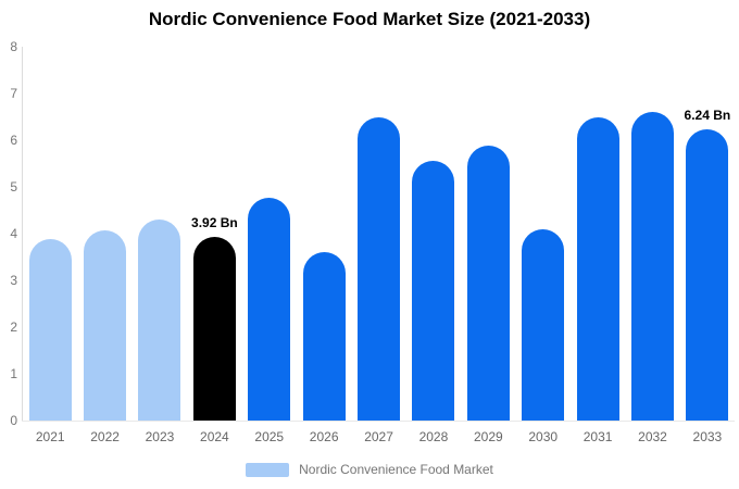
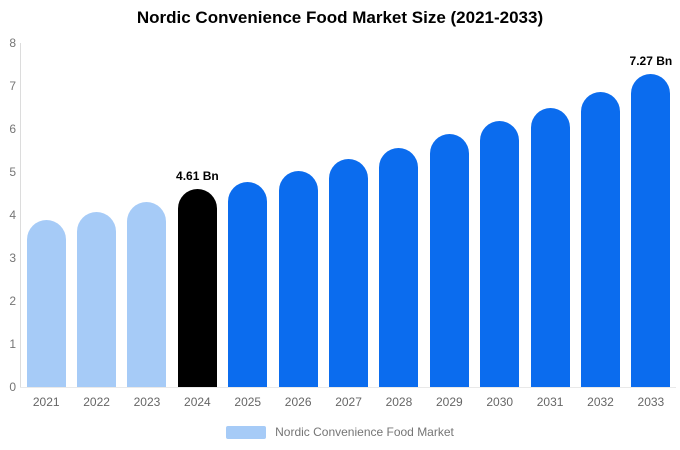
2024: 3.92 -> 4.61
2026: 3.6 -> 5.0
2027: 6.5 -> 5.3
2030: 4.1 -> 6.2
2032: 6.6 -> 6.8
2033: 6.24 -> 7.27
